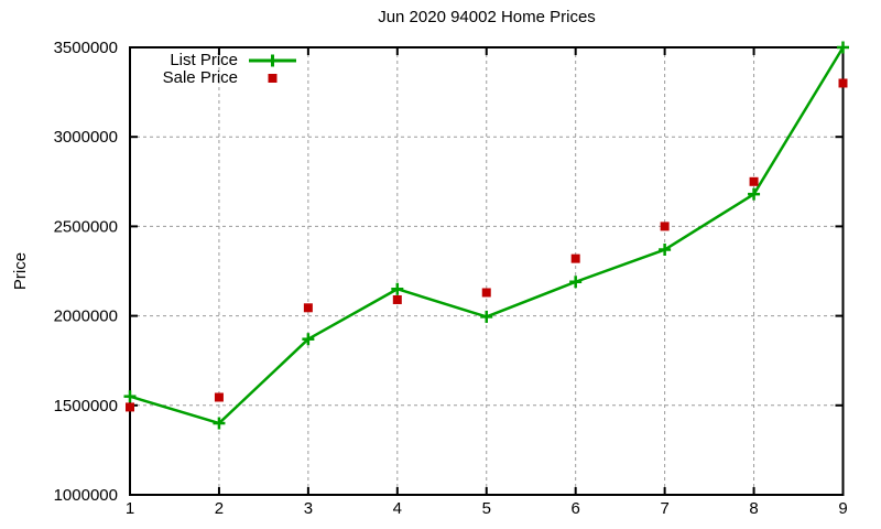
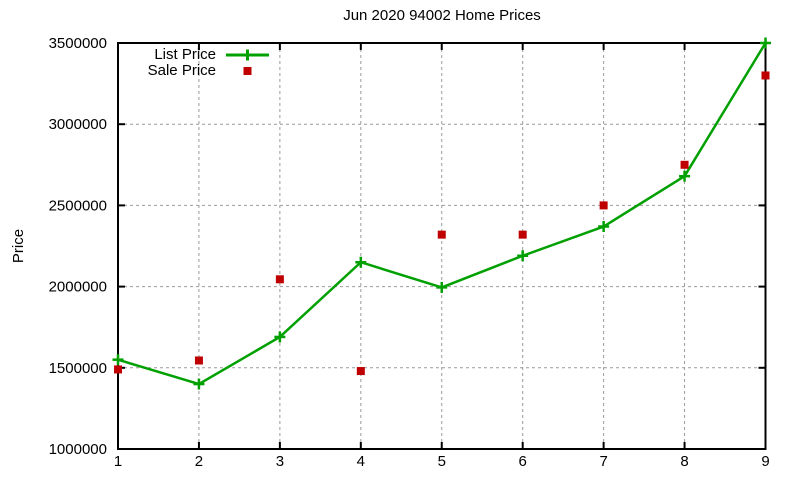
List Price/3: 1870000 -> 1690000
Sale Price/4: 2090000 -> 1480000
Sale Price/5: 2130000 -> 2320000
